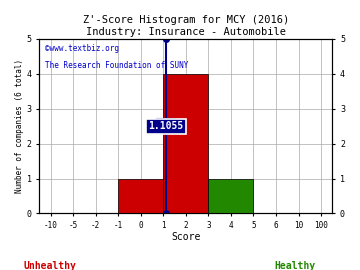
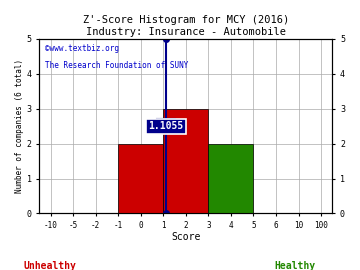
0: 1 -> 2
2: 4 -> 3
4: 1 -> 2
